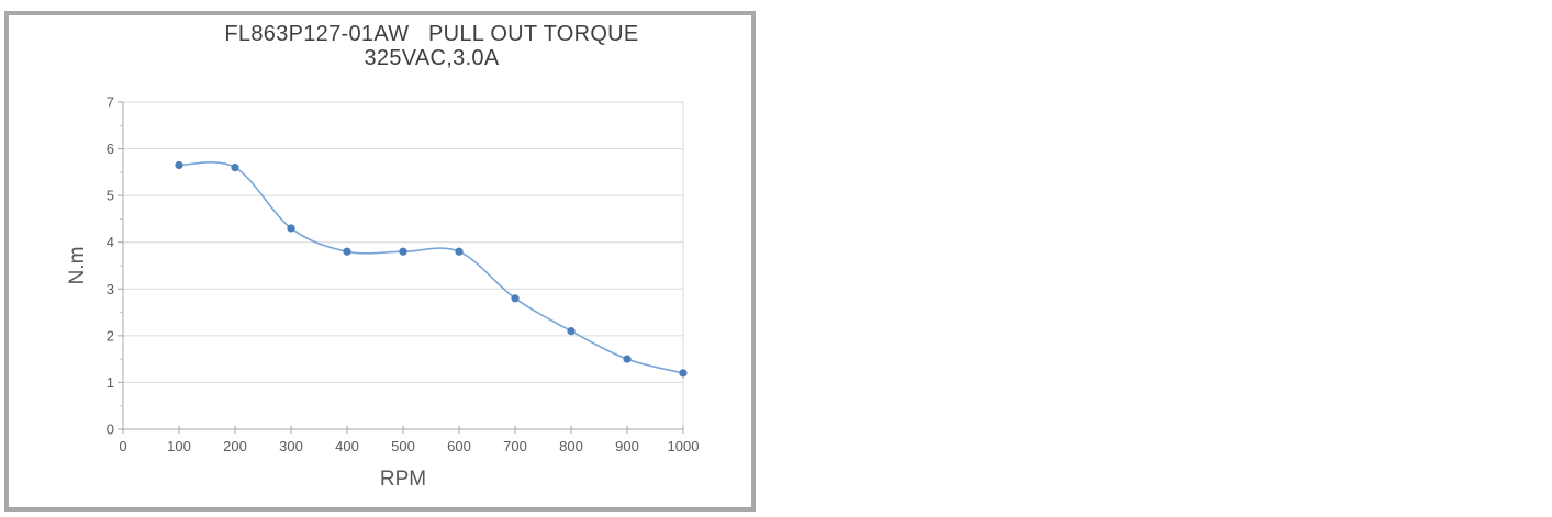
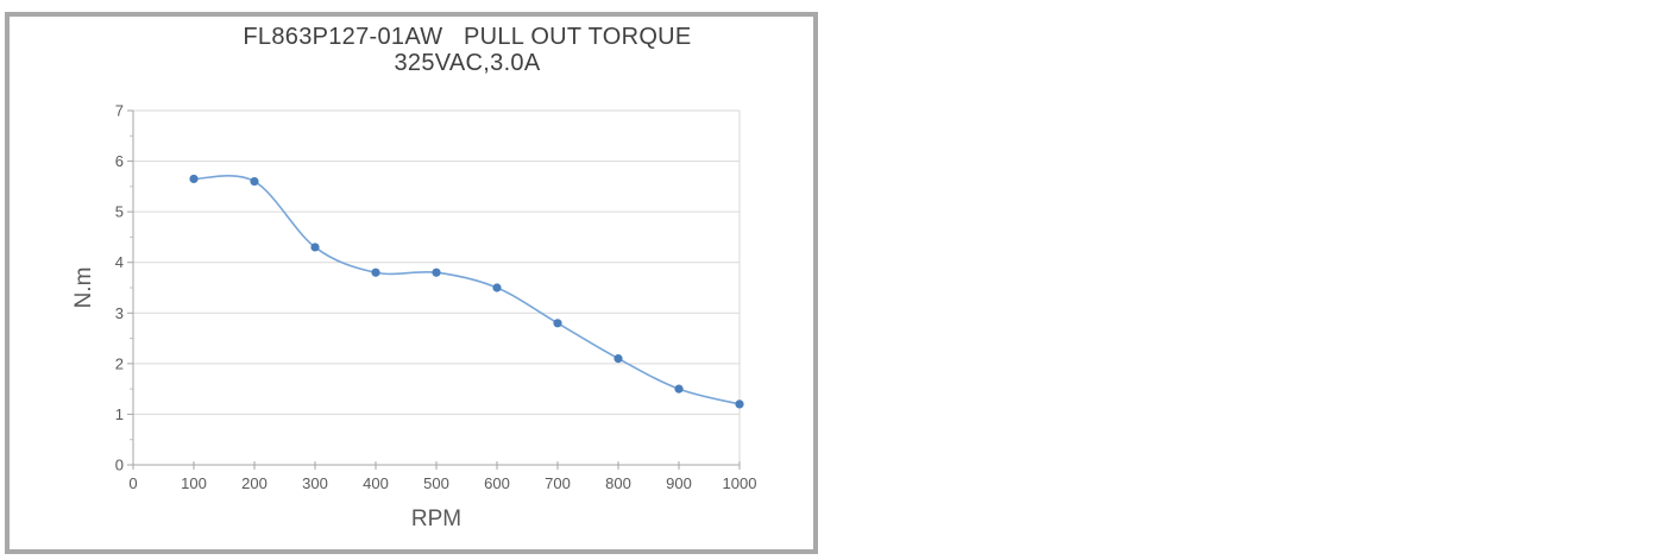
600: 3.8 -> 3.5
